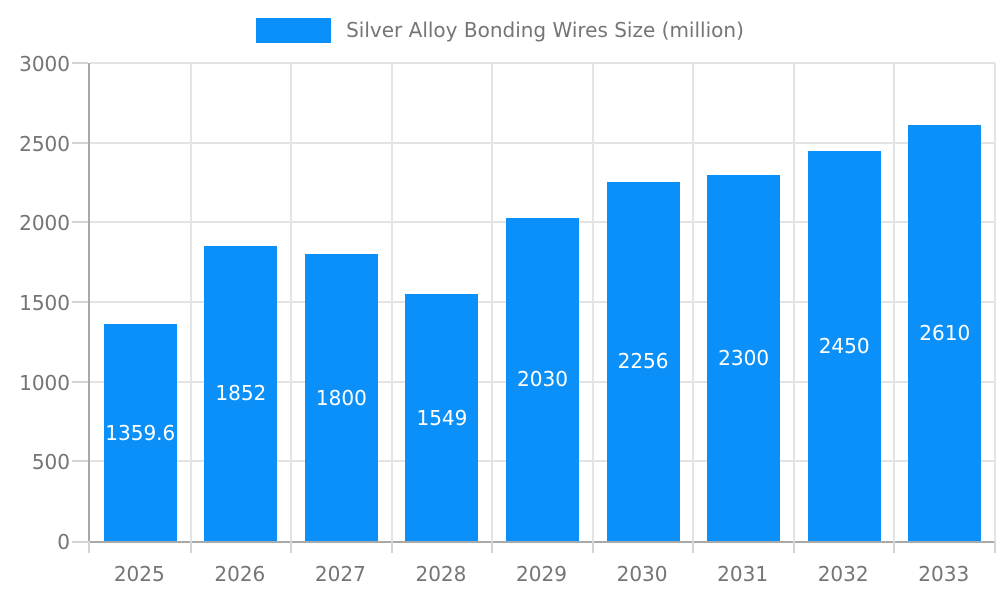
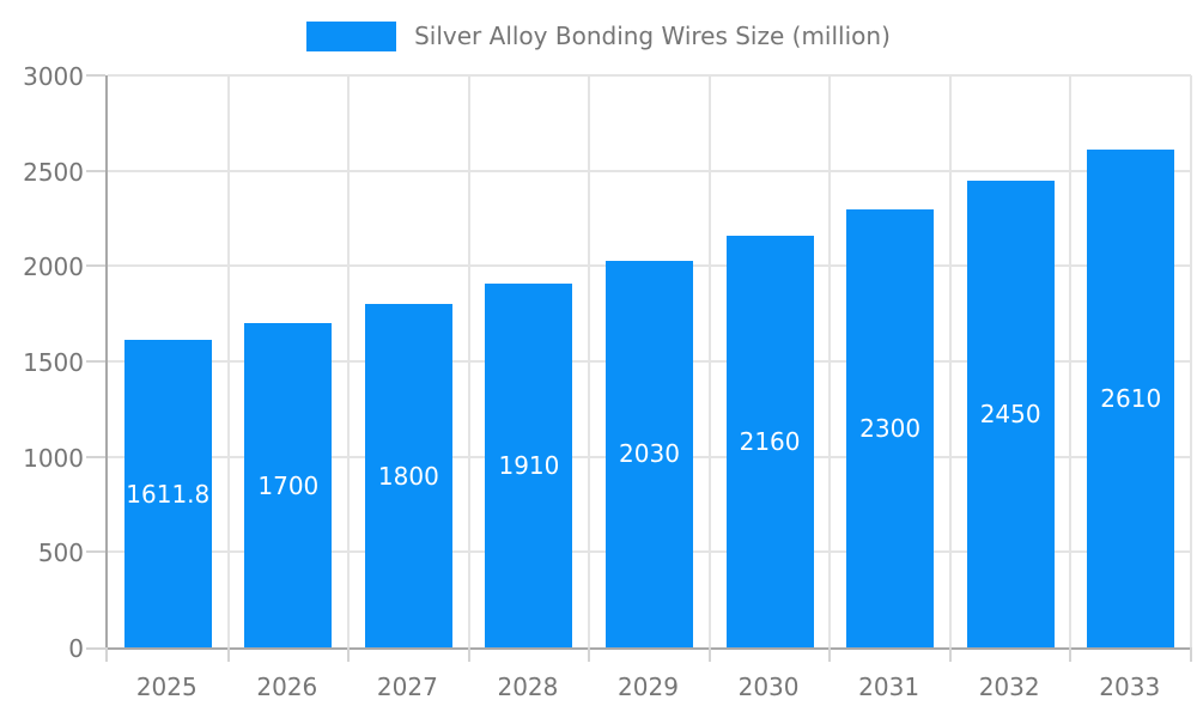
2025: 1359.6 -> 1611.8
2026: 1852 -> 1700
2028: 1549 -> 1910
2030: 2256 -> 2160
